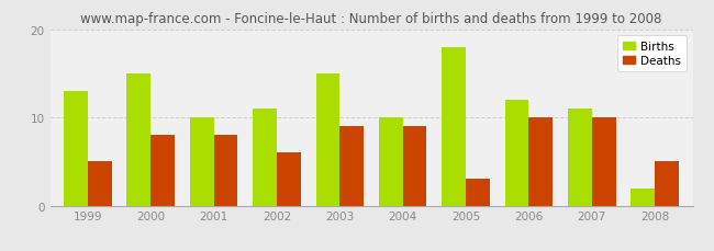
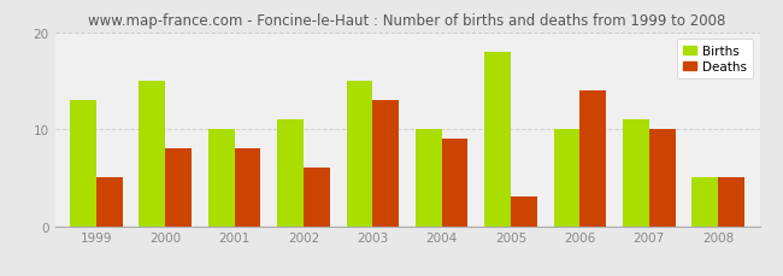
Deaths/2003: 9 -> 13
Births/2006: 12 -> 10
Deaths/2006: 10 -> 14
Births/2008: 2 -> 5
